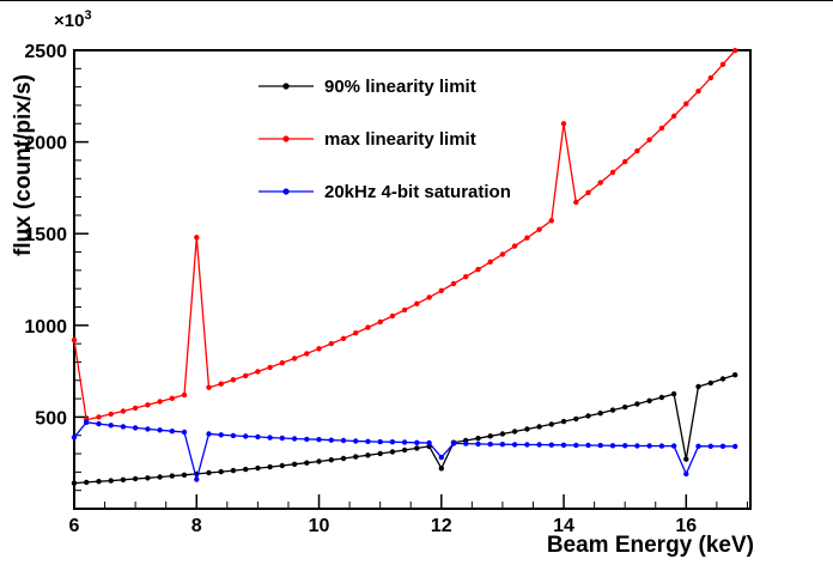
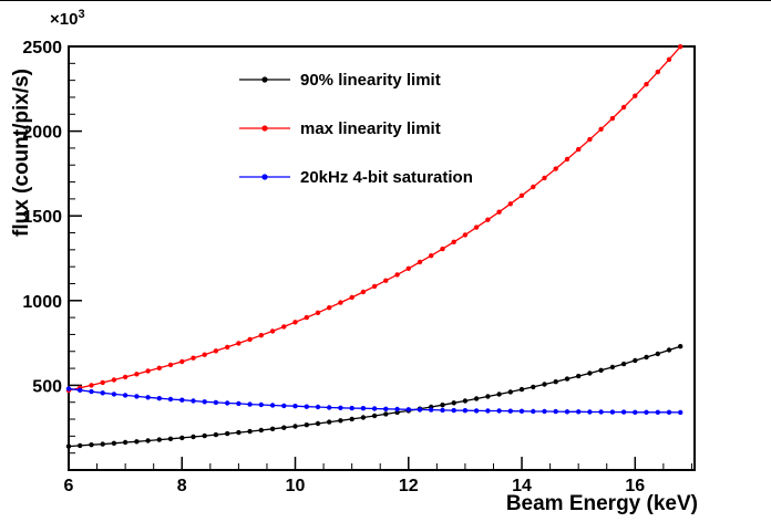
max linearity limit/6: 920 -> 470
20kHz 4-bit saturation/6: 390 -> 480
max linearity limit/8: 1480 -> 640
20kHz 4-bit saturation/8: 160 -> 410
90% linearity limit/12: 220 -> 350
20kHz 4-bit saturation/12: 280 -> 360
max linearity limit/14: 2100 -> 1620
90% linearity limit/16: 270 -> 650
20kHz 4-bit saturation/16: 190 -> 340
